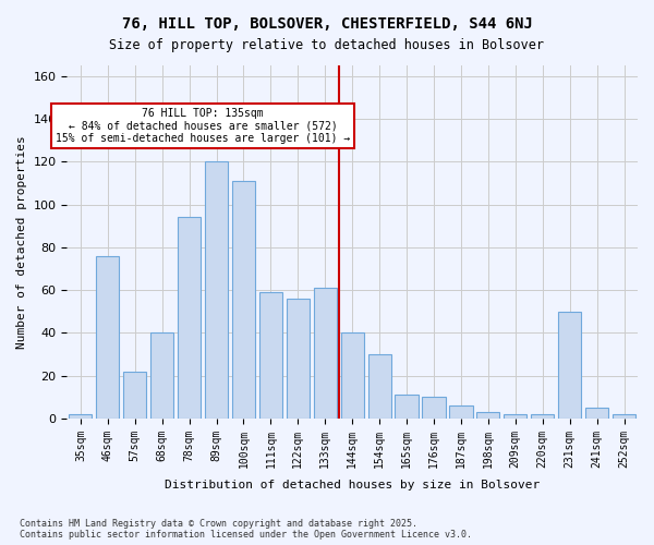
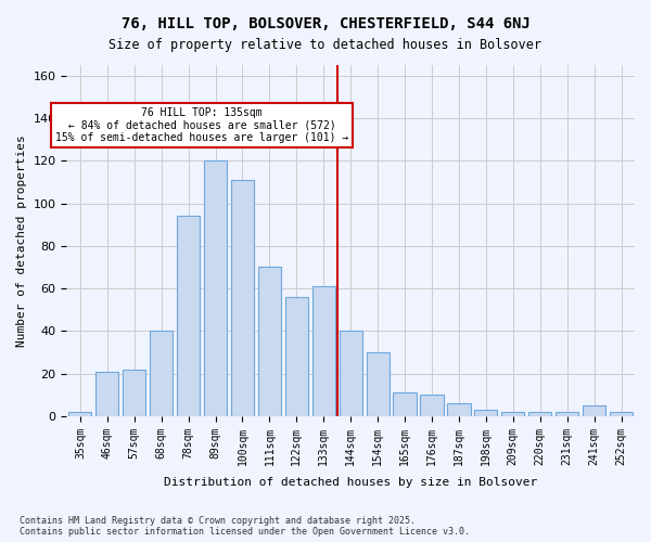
46sqm: 76 -> 21
111sqm: 59 -> 70
231sqm: 50 -> 2
